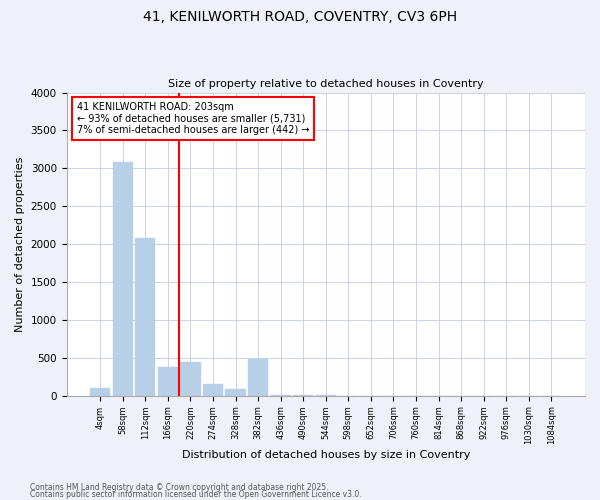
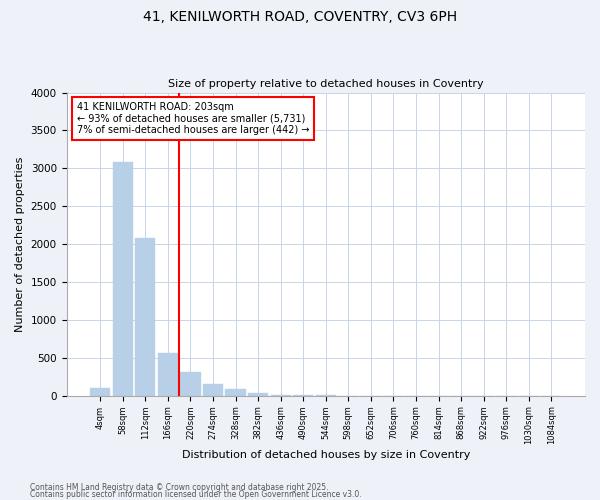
166sqm: 380 -> 570
220sqm: 440 -> 310
382sqm: 480 -> 40
